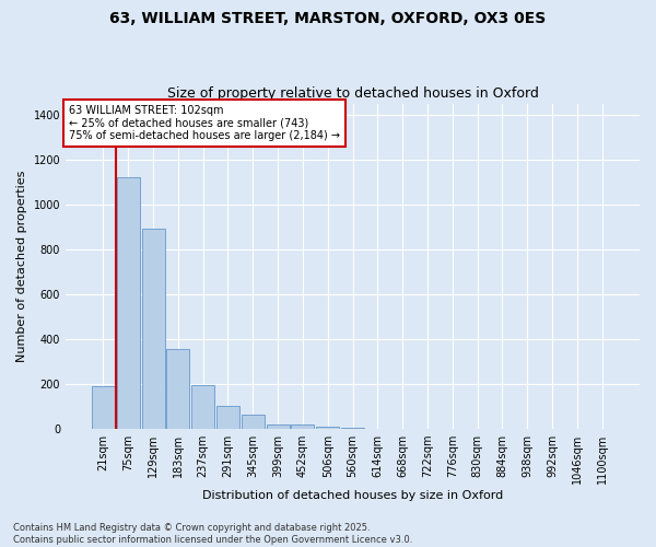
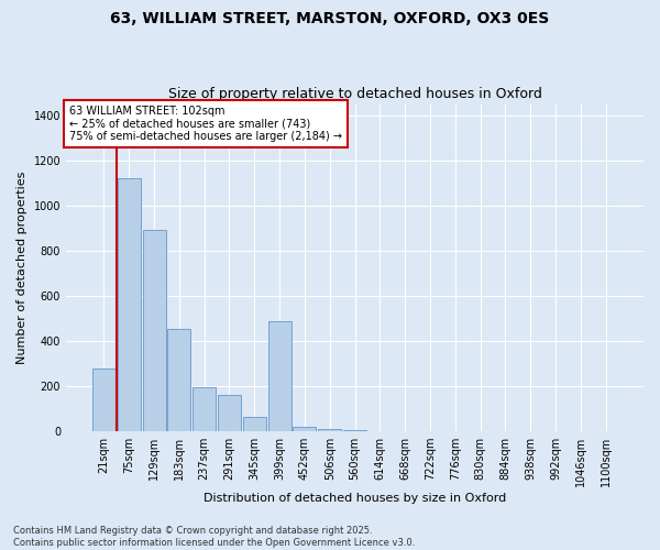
21sqm: 190 -> 275
183sqm: 355 -> 455
291sqm: 100 -> 160
399sqm: 20 -> 485
